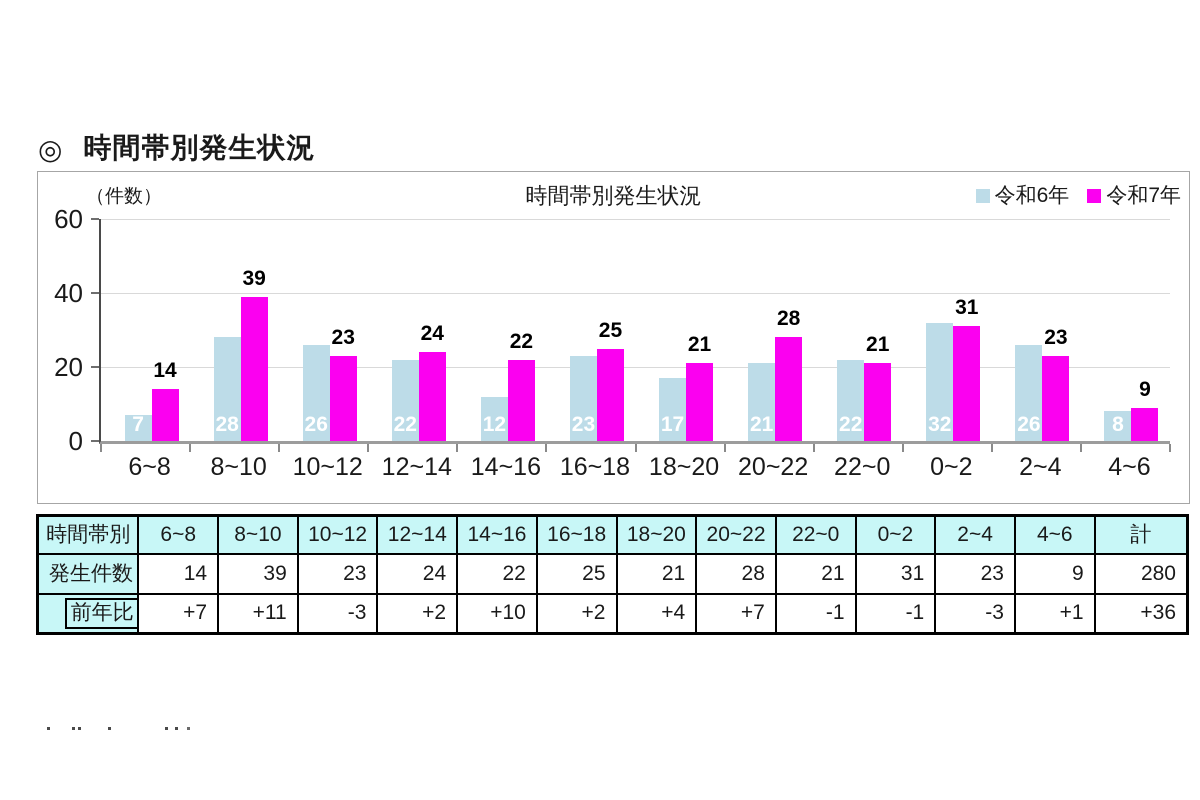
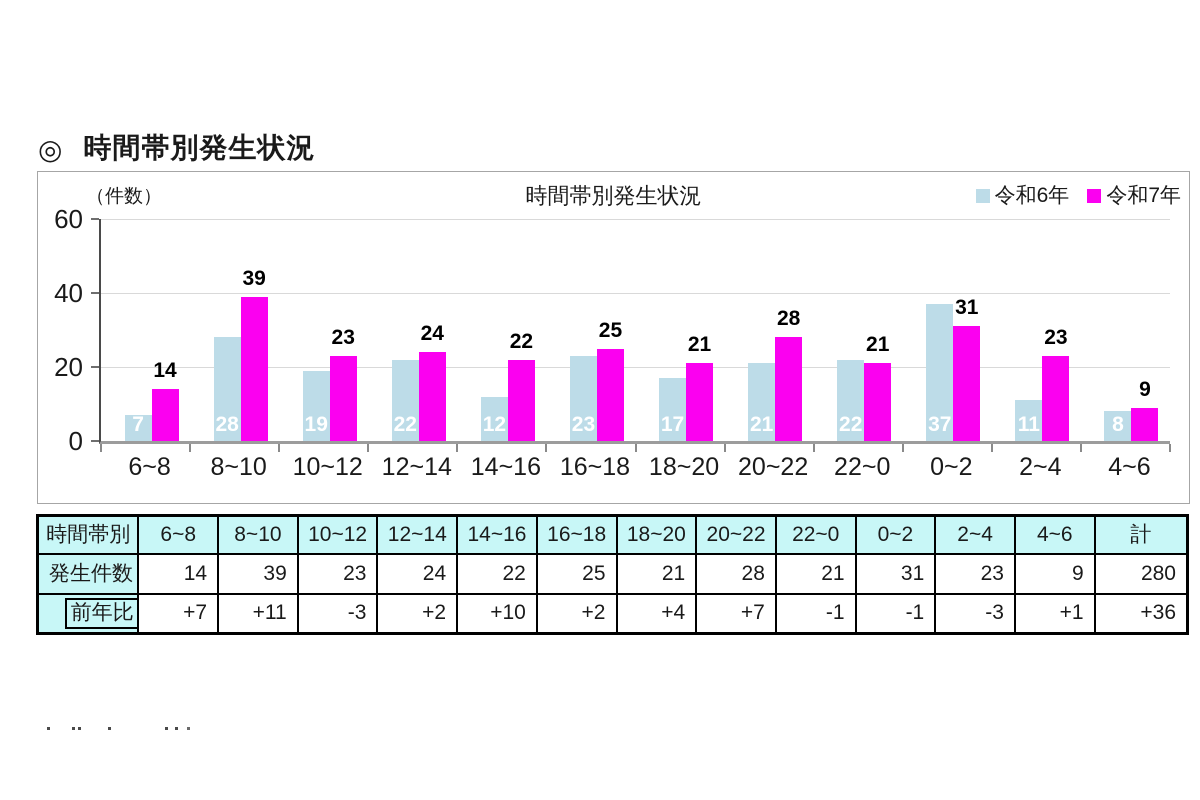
令和6年/10~12: 26 -> 19
令和6年/0~2: 32 -> 37
令和6年/2~4: 26 -> 11
